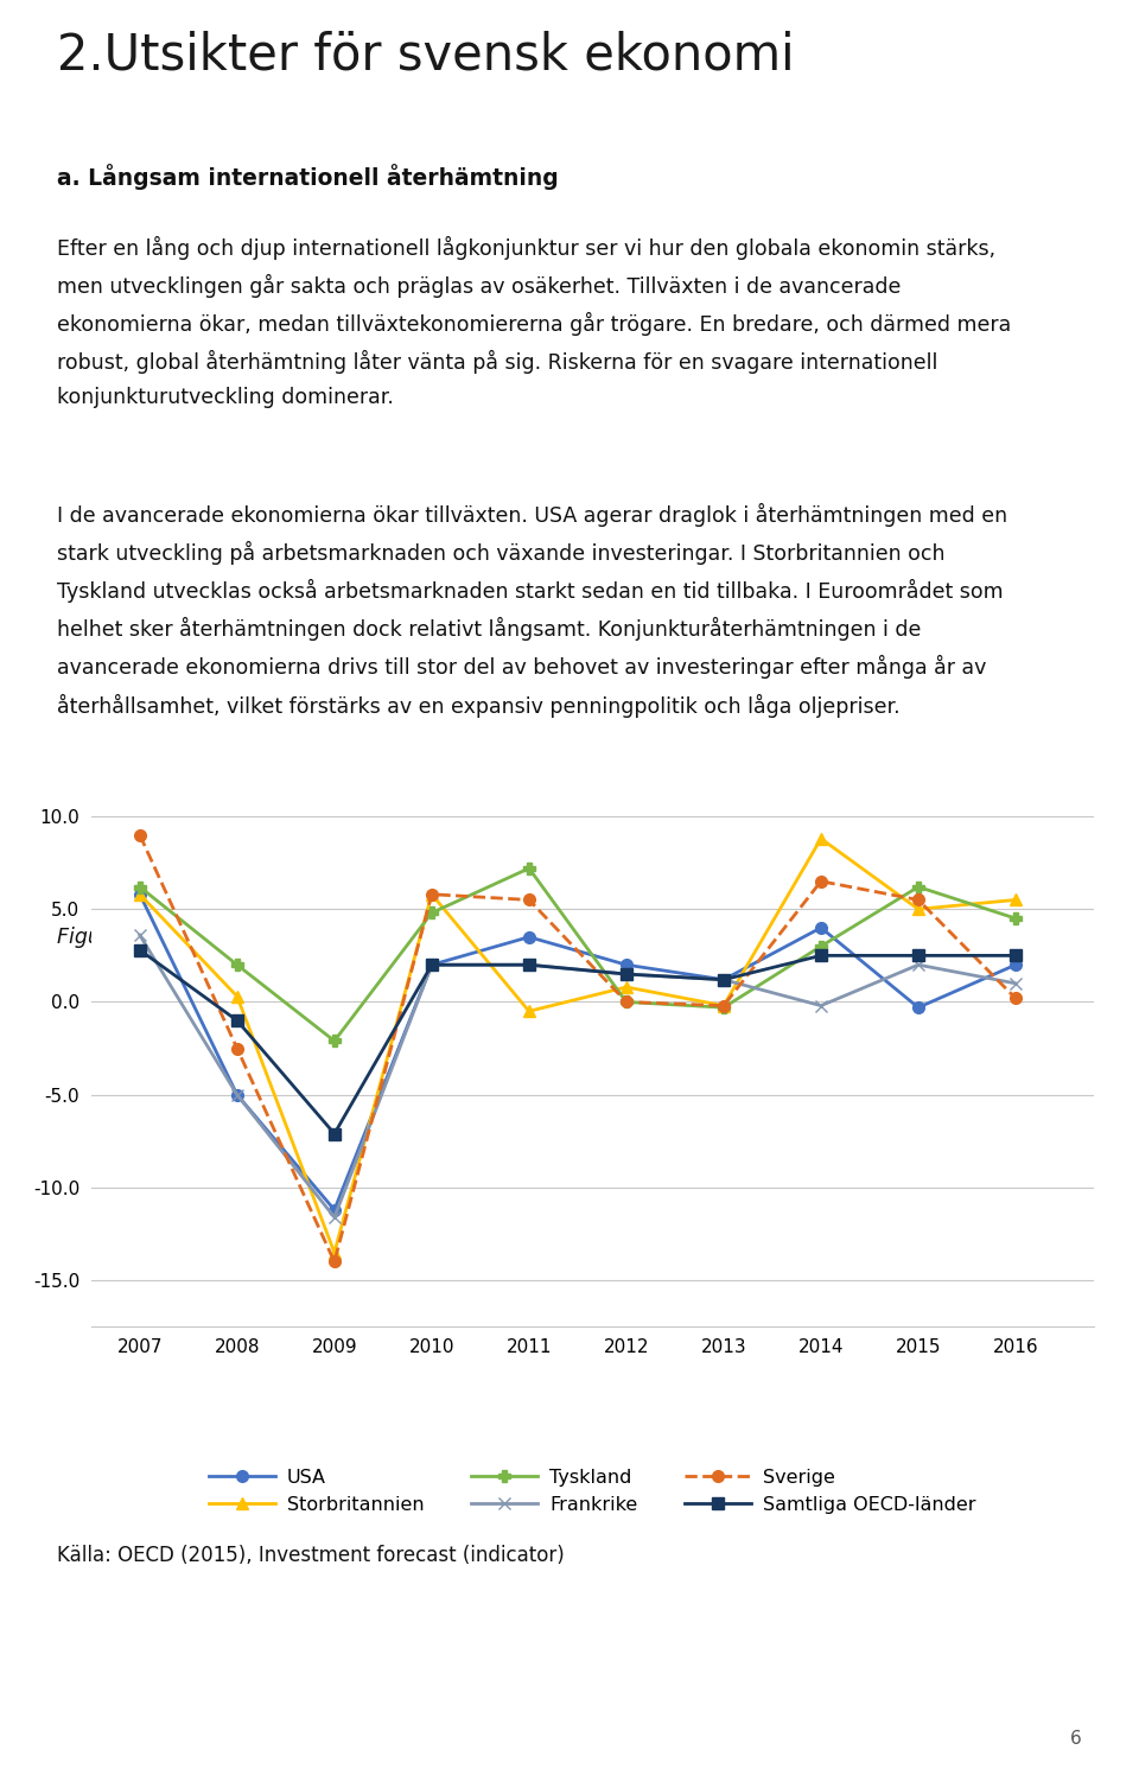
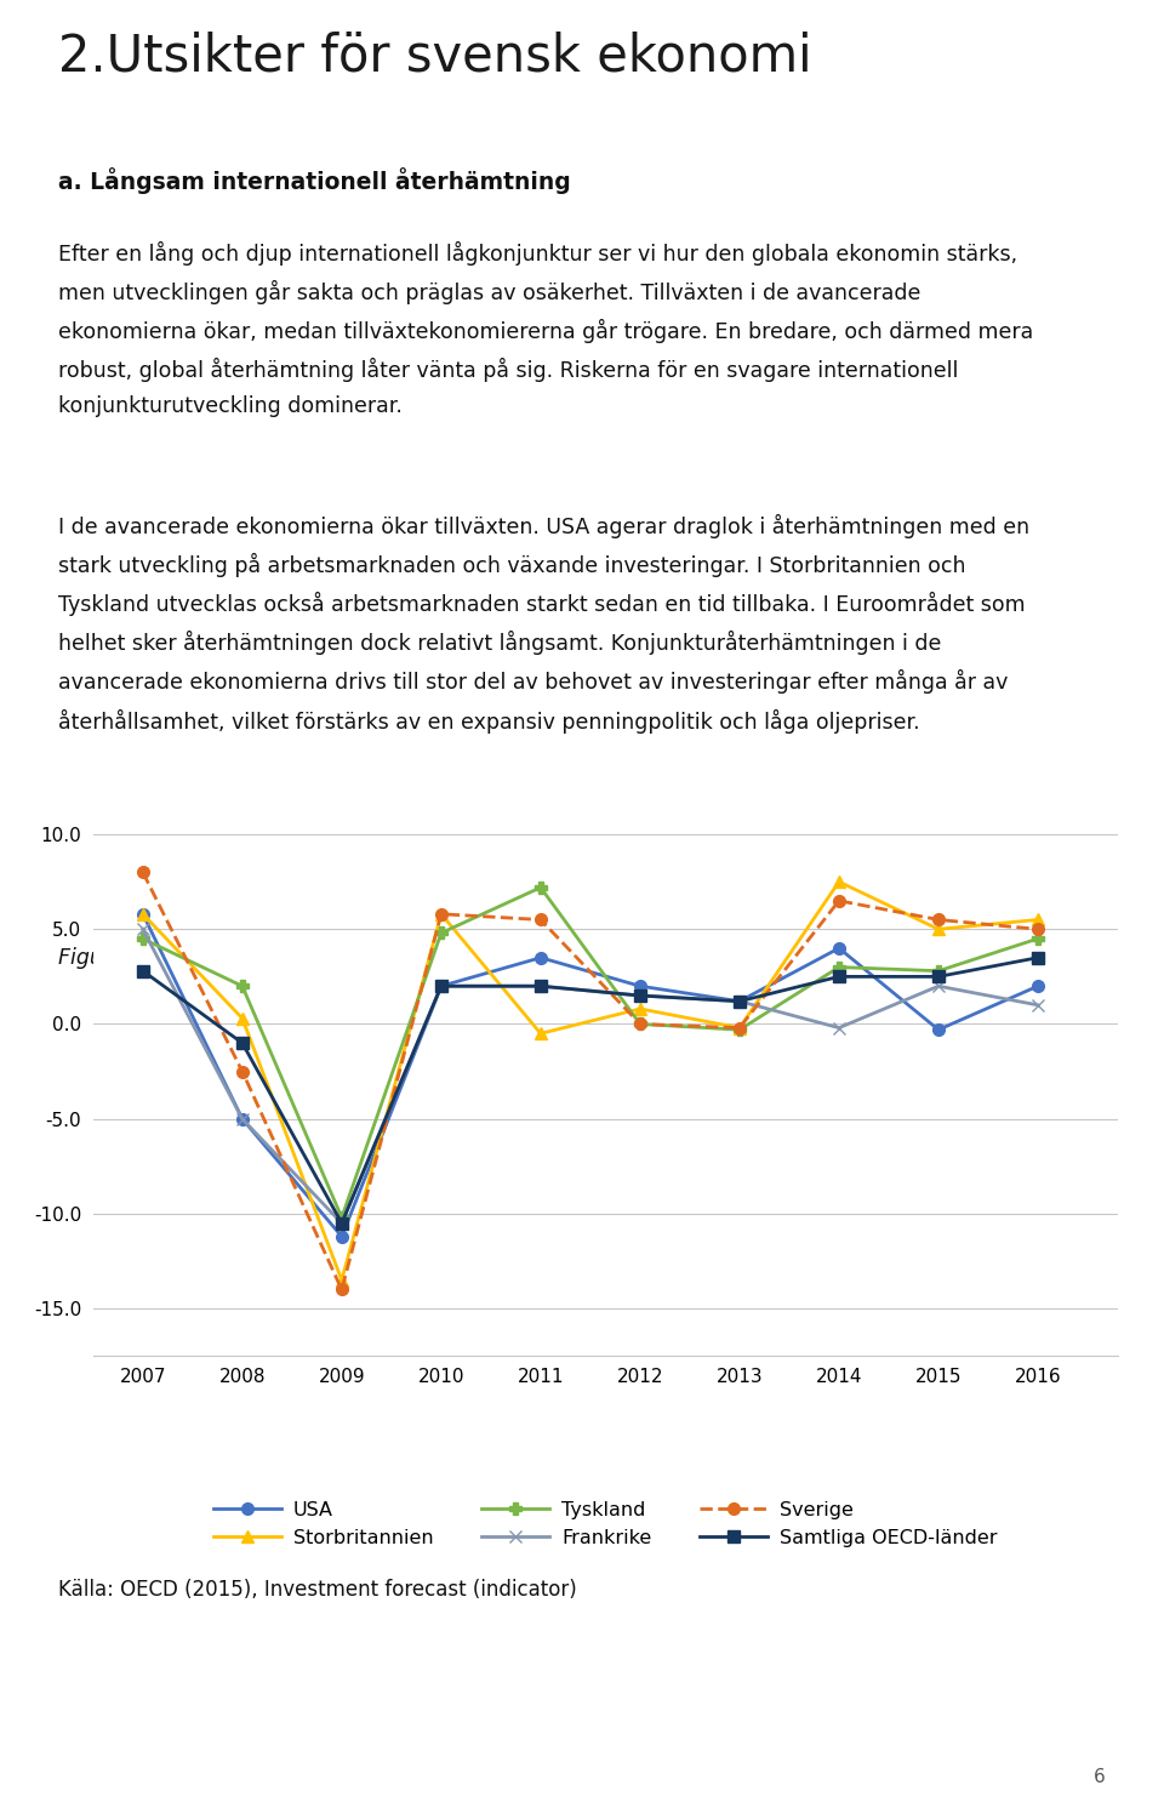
Tyskland/2007: 6.2 -> 4.5
Frankrike/2007: 3.6 -> 5.0
Sverige/2007: 9.0 -> 8.0
Tyskland/2009: -2.1 -> -10.2
Frankrike/2009: -11.6 -> -10.5
Samtliga OECD-länder/2009: -7.1 -> -10.5
Storbritannien/2014: 8.8 -> 7.5
Tyskland/2015: 6.2 -> 2.8
Sverige/2016: 0.2 -> 5.0
Samtliga OECD-länder/2016: 2.5 -> 3.5
